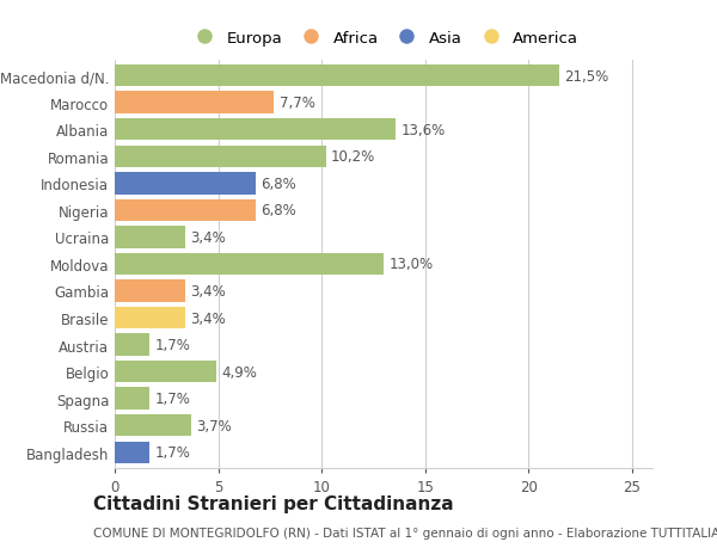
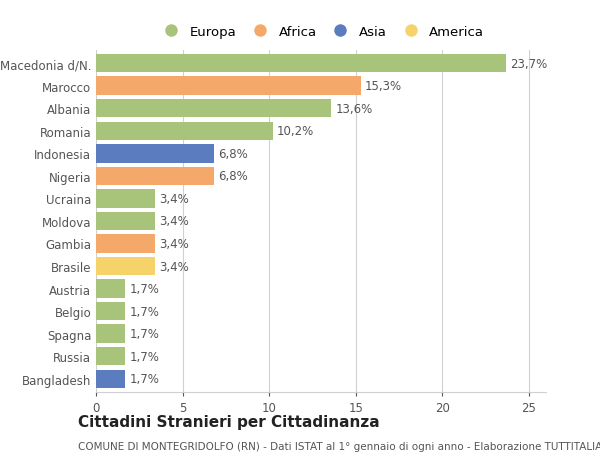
Macedonia d/N.: 21,5% -> 23,7%
Marocco: 7,7% -> 15,3%
Moldova: 13,0% -> 3,4%
Belgio: 4,9% -> 1,7%
Russia: 3,7% -> 1,7%
